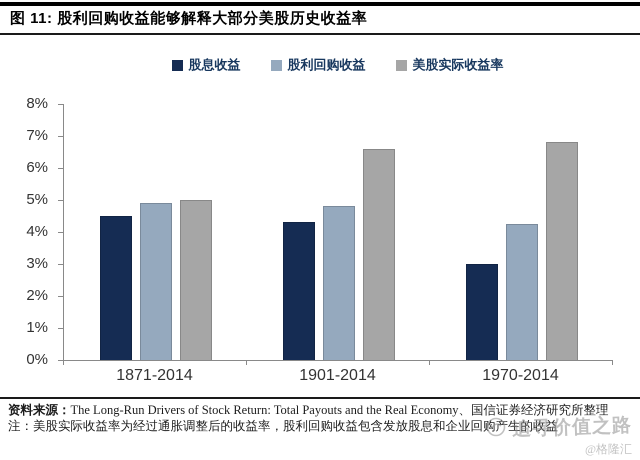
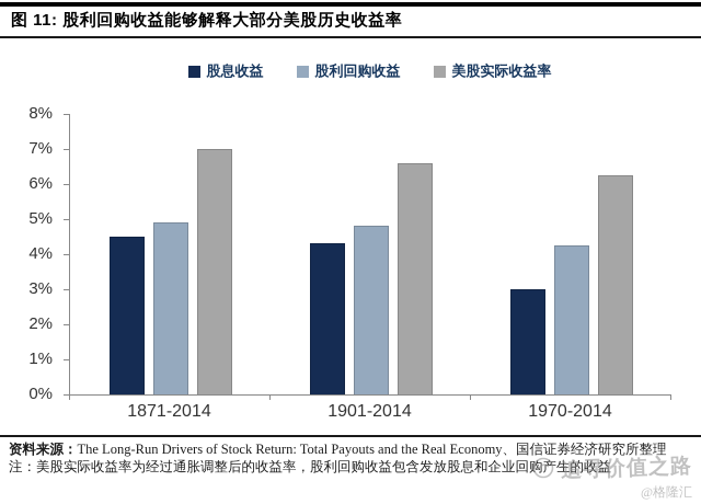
美股实际收益率/1871-2014: 5.0% -> 7.0%
美股实际收益率/1970-2014: 6.8% -> 6.2%
